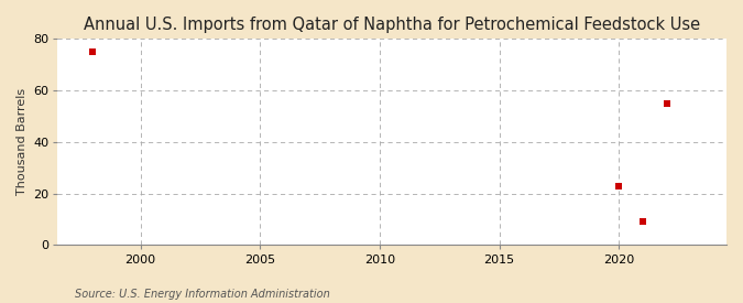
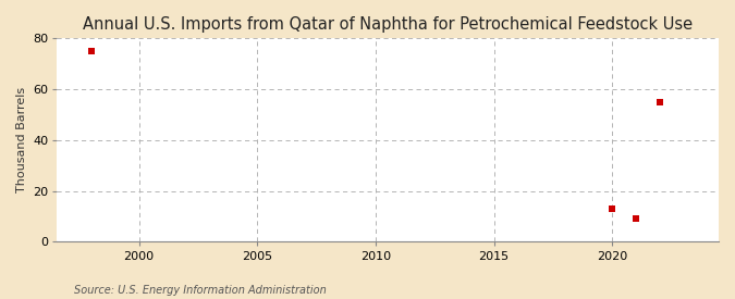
2020: 23 -> 13
